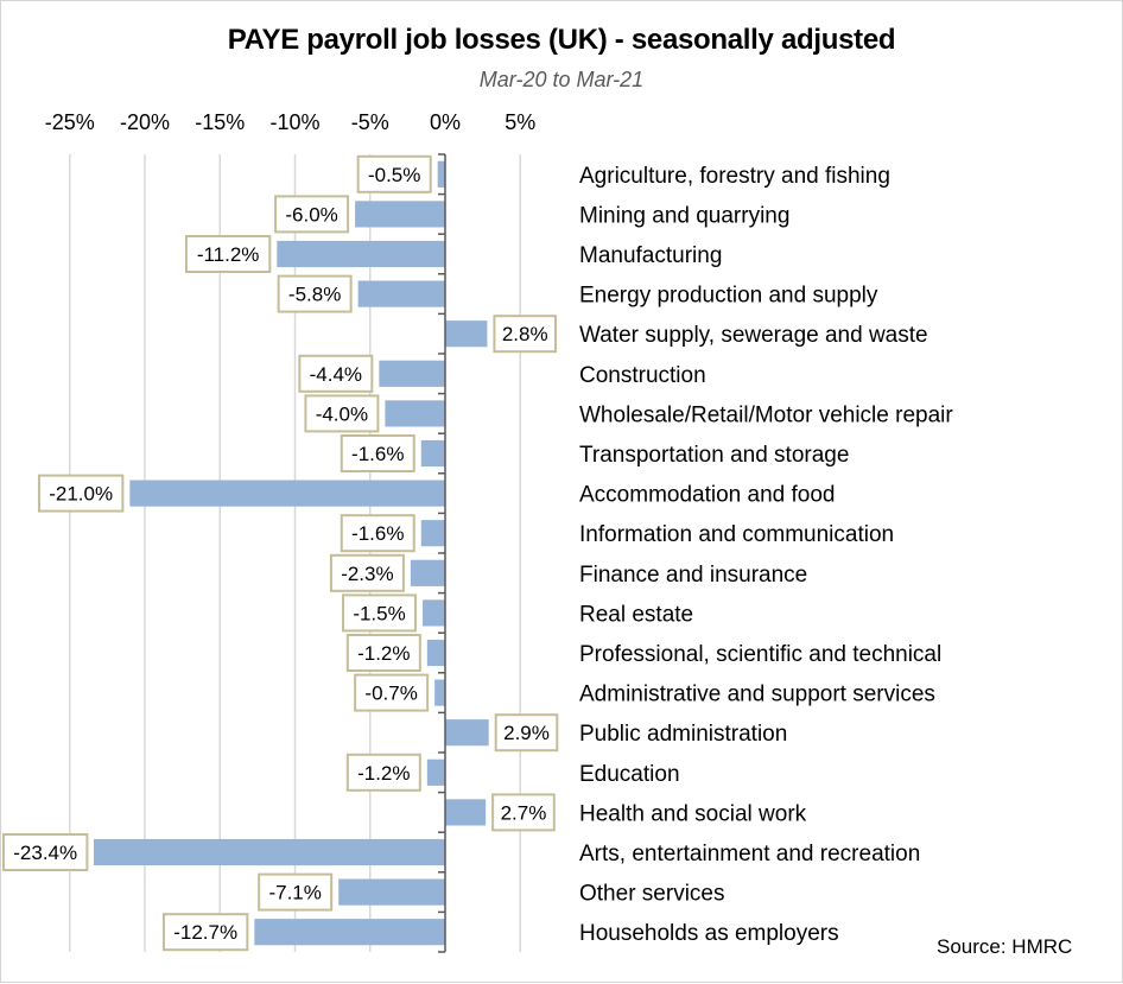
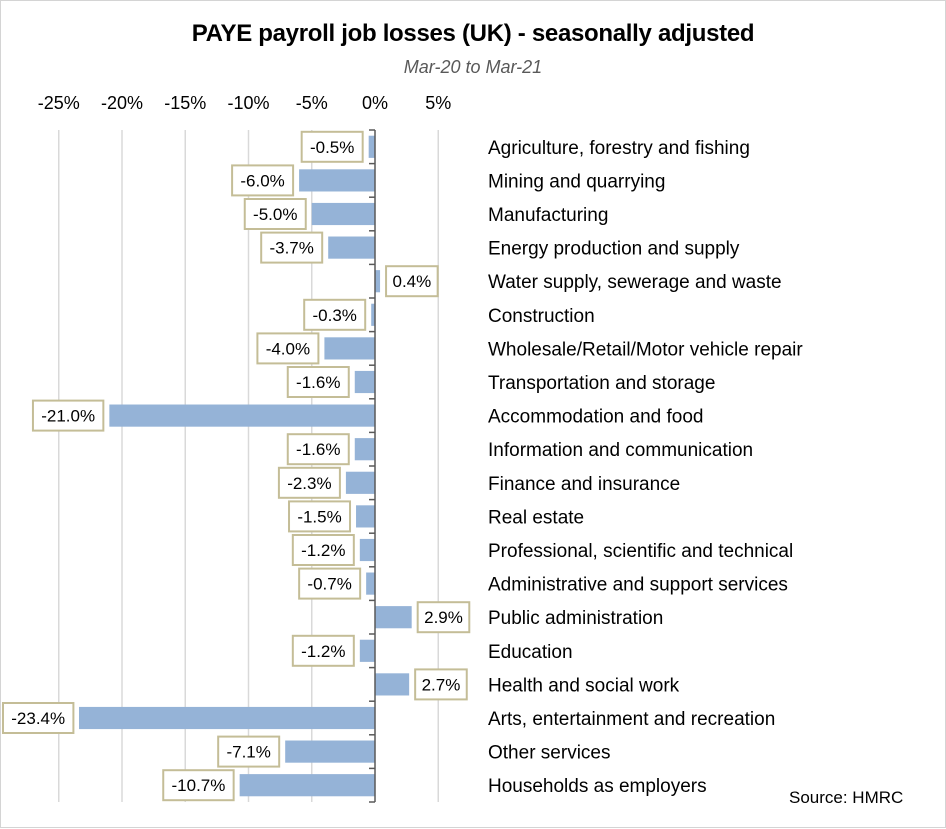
Manufacturing: -11.2% -> -5.0%
Energy production and supply: -5.8% -> -3.7%
Water supply, sewerage and waste: 2.8% -> 0.4%
Construction: -4.4% -> -0.3%
Households as employers: -12.7% -> -10.7%
